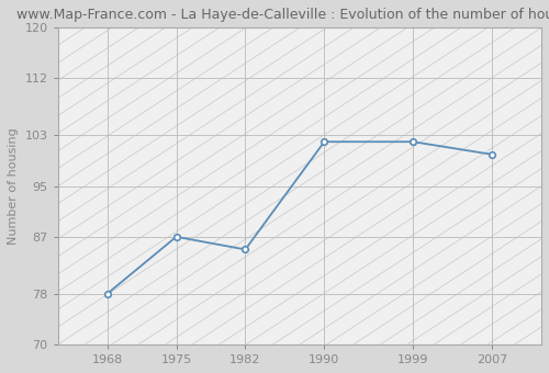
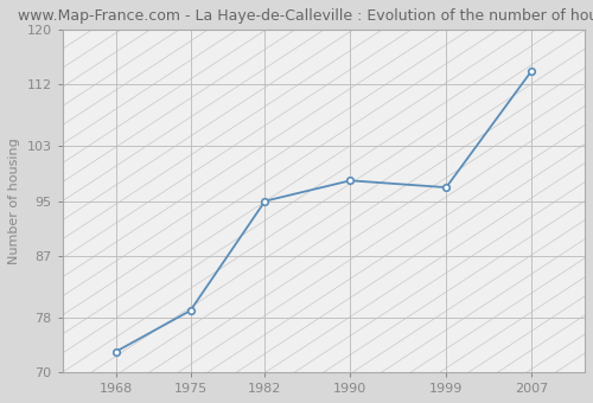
1968: 78 -> 73
1975: 87 -> 79
1982: 85 -> 95
1990: 102 -> 98
1999: 102 -> 97
2007: 100 -> 114
